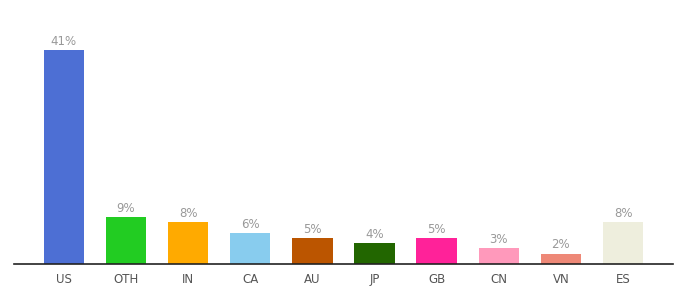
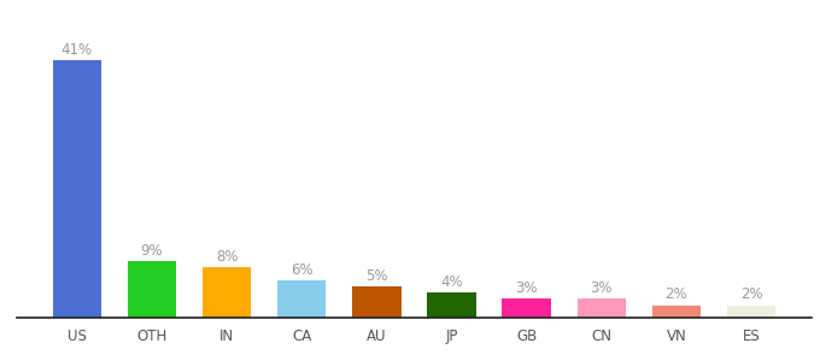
GB: 5% -> 3%
ES: 8% -> 2%
